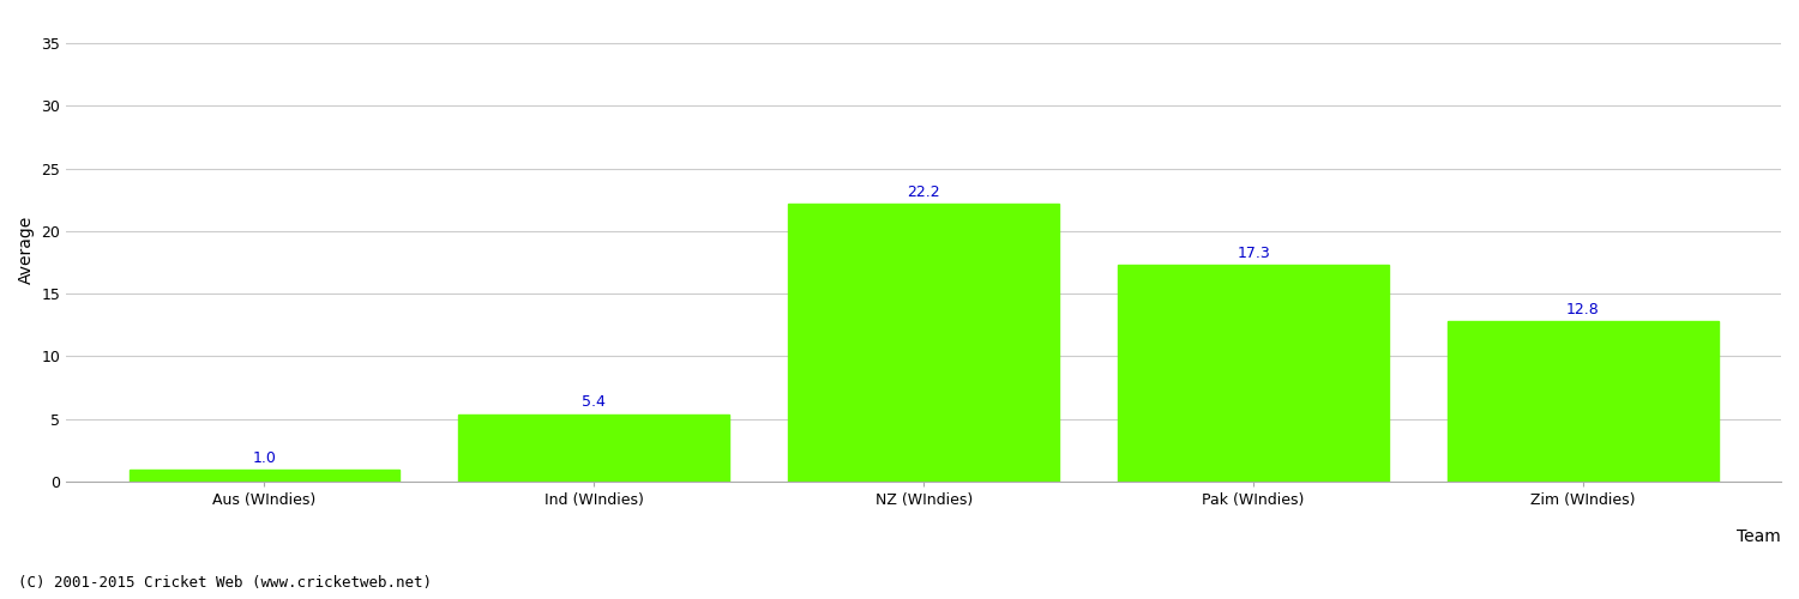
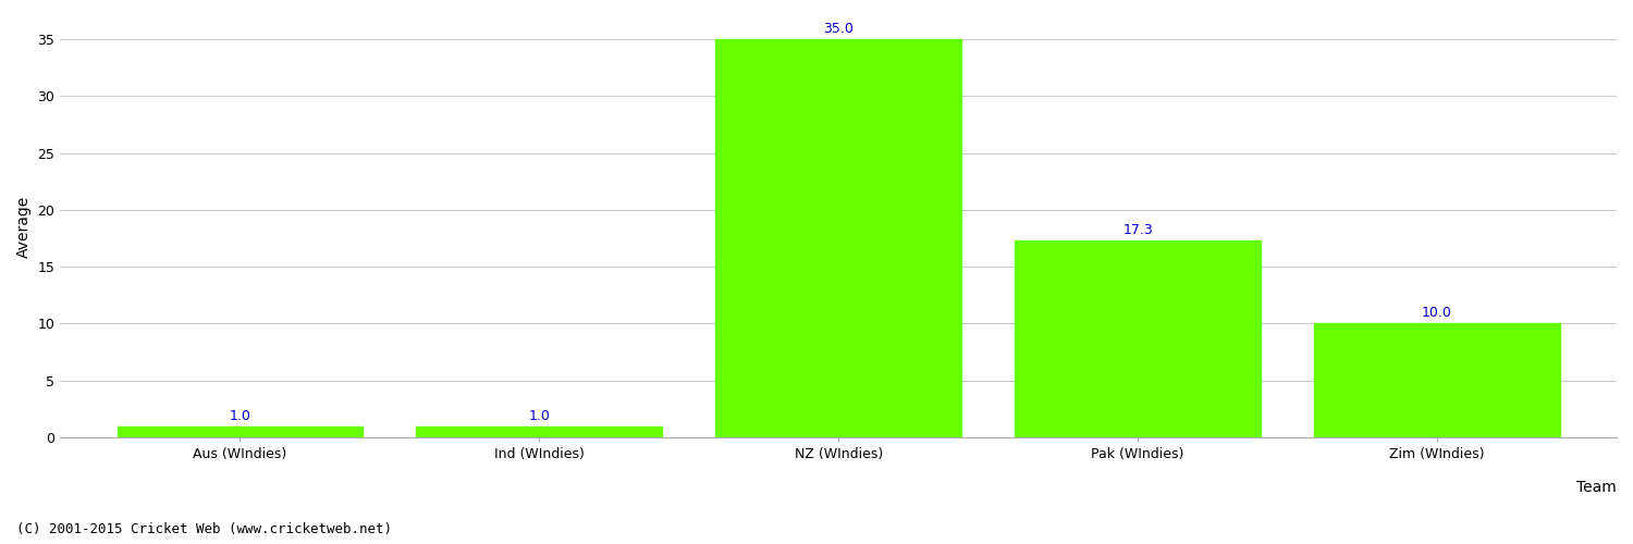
Ind (WIndies): 5.4 -> 1.0
NZ (WIndies): 22.2 -> 35.0
Zim (WIndies): 12.8 -> 10.0
